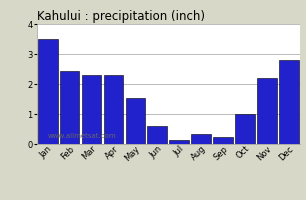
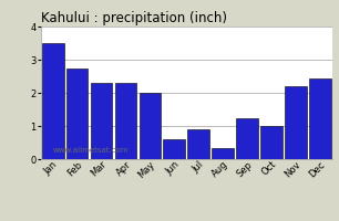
Feb: 2.45 -> 2.75
May: 1.55 -> 2.00
Jul: 0.15 -> 0.90
Sep: 0.25 -> 1.25
Dec: 2.80 -> 2.45
